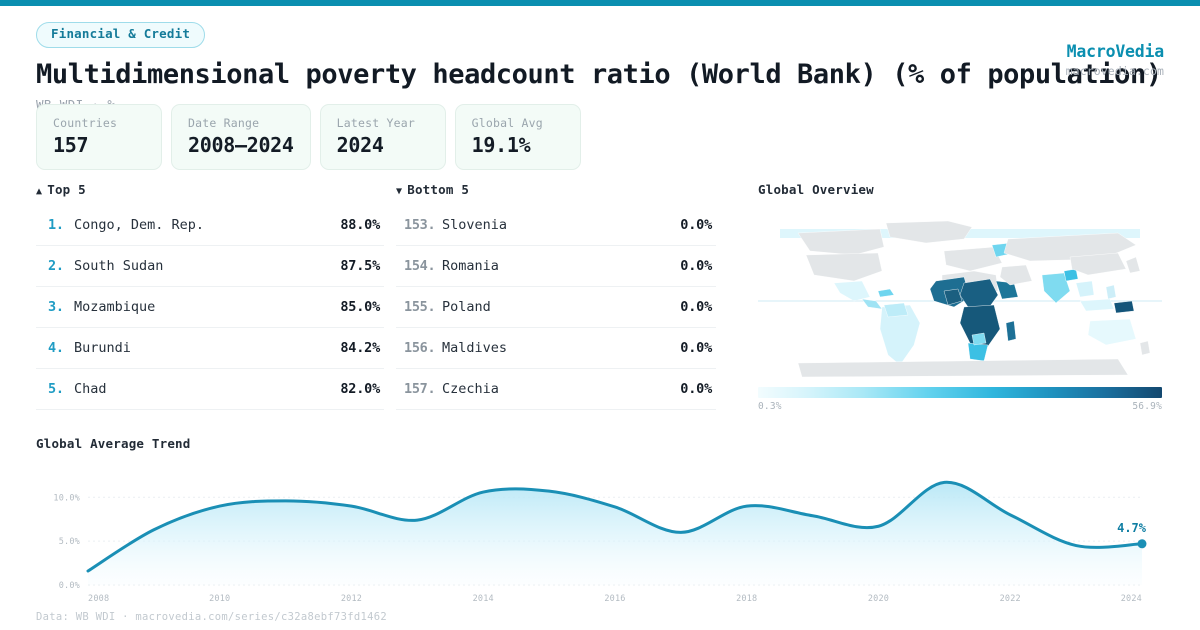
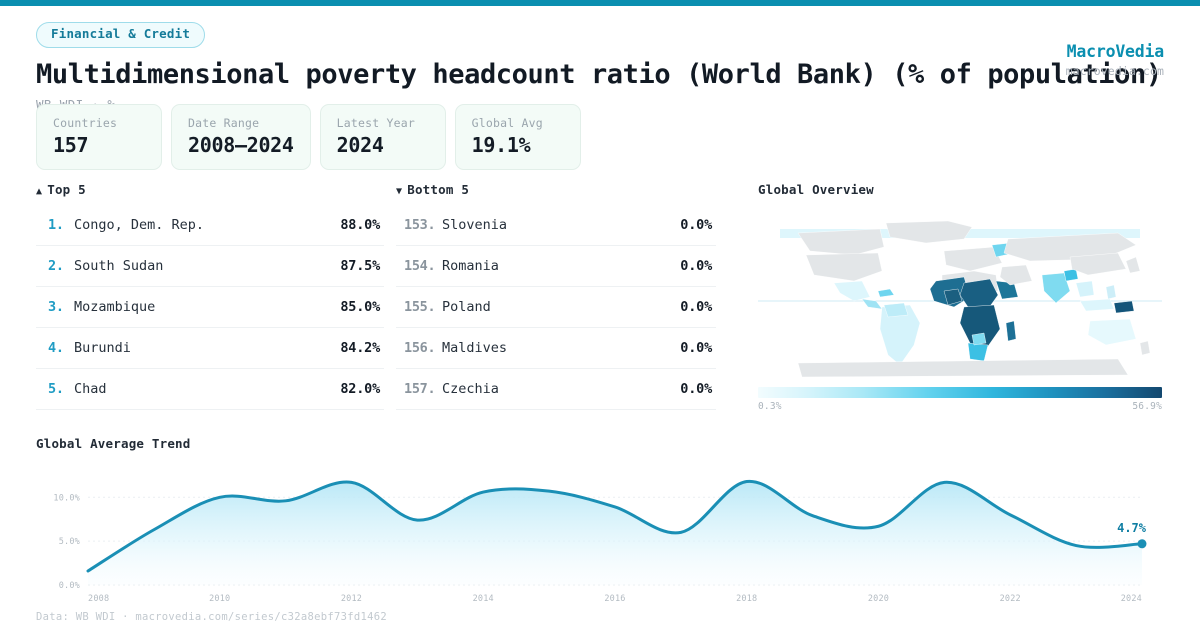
2010: 9% -> 10%
2012: 9% -> 12%
2018: 9% -> 12%
